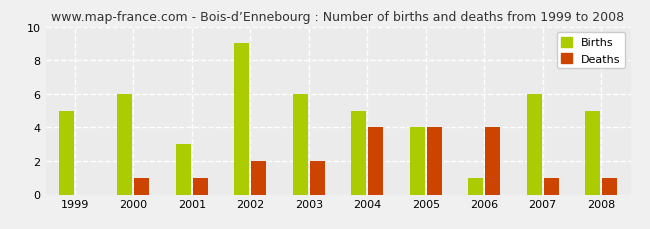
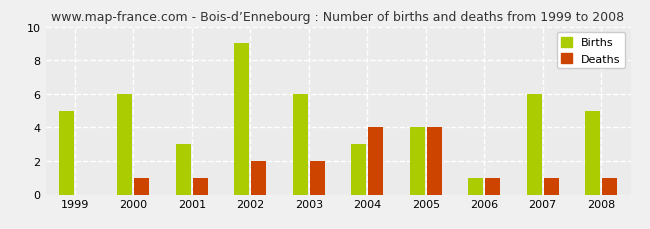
Births/2004: 5 -> 3
Deaths/2006: 4 -> 1
